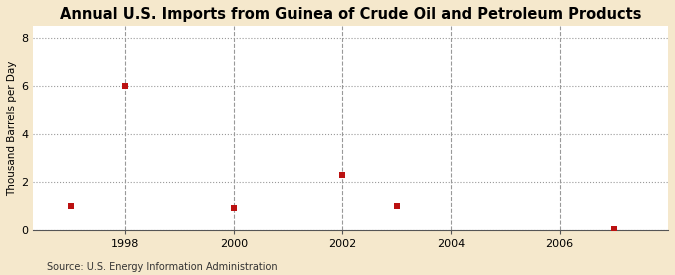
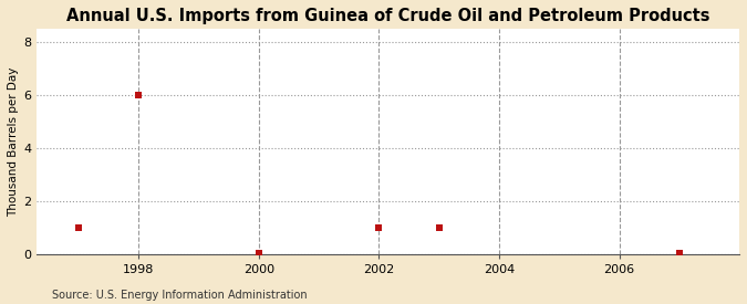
2000: 0.90 -> 0.02
2002: 2.30 -> 1.00
